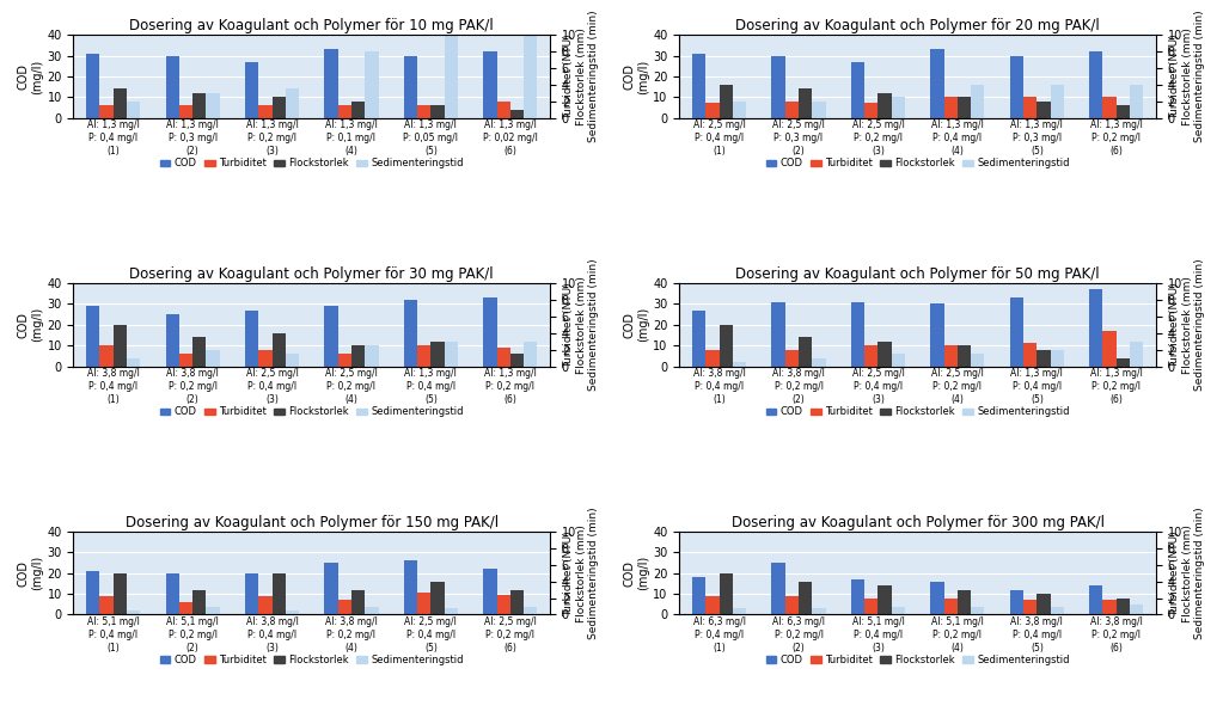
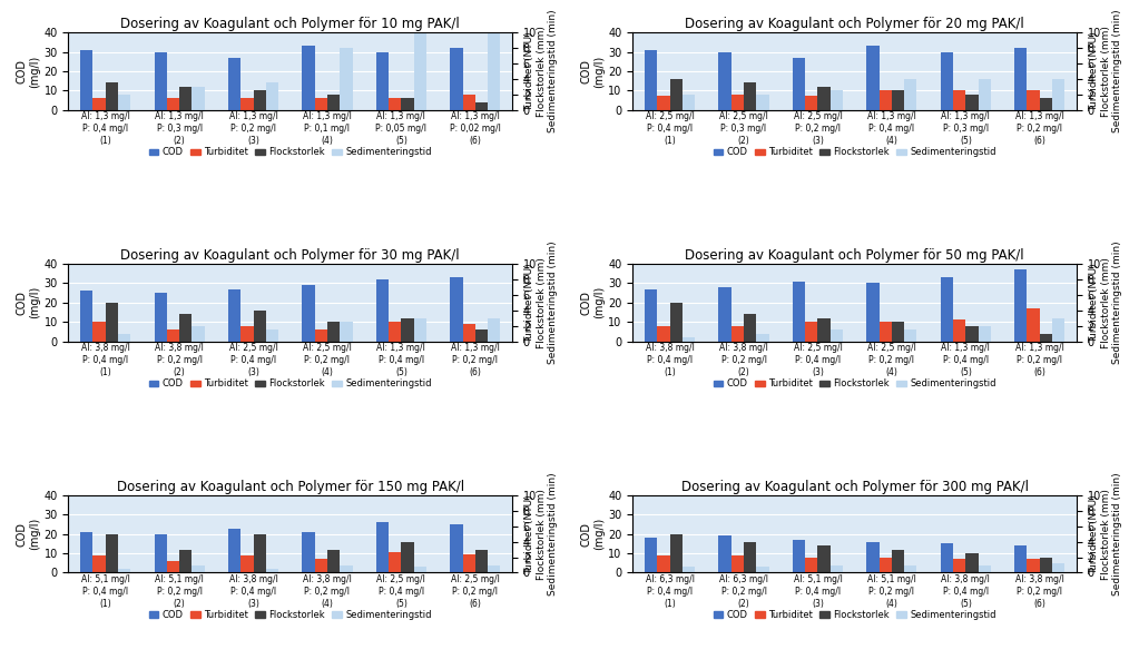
Dosering av Koagulant och Polymer för 30 mg PAK/l/COD/Al: 3,8 mg/l P: 0,4 mg/l (1): 29 -> 26
Dosering av Koagulant och Polymer för 50 mg PAK/l/COD/Al: 3,8 mg/l P: 0,2 mg/l (2): 31 -> 28
Dosering av Koagulant och Polymer för 150 mg PAK/l/COD/Al: 3,8 mg/l P: 0,4 mg/l (3): 20 -> 23
Dosering av Koagulant och Polymer för 150 mg PAK/l/COD/Al: 3,8 mg/l P: 0,2 mg/l (4): 25 -> 21
Dosering av Koagulant och Polymer för 150 mg PAK/l/COD/Al: 2,5 mg/l P: 0,2 mg/l (6): 22 -> 25
Dosering av Koagulant och Polymer för 300 mg PAK/l/COD/Al: 6,3 mg/l P: 0,2 mg/l (2): 25 -> 19
Dosering av Koagulant och Polymer för 300 mg PAK/l/COD/Al: 3,8 mg/l P: 0,4 mg/l (5): 12 -> 15
